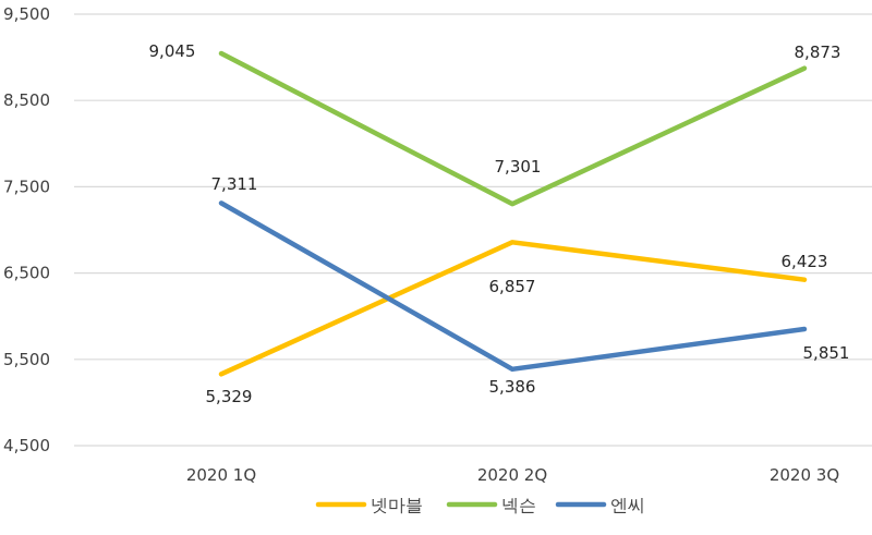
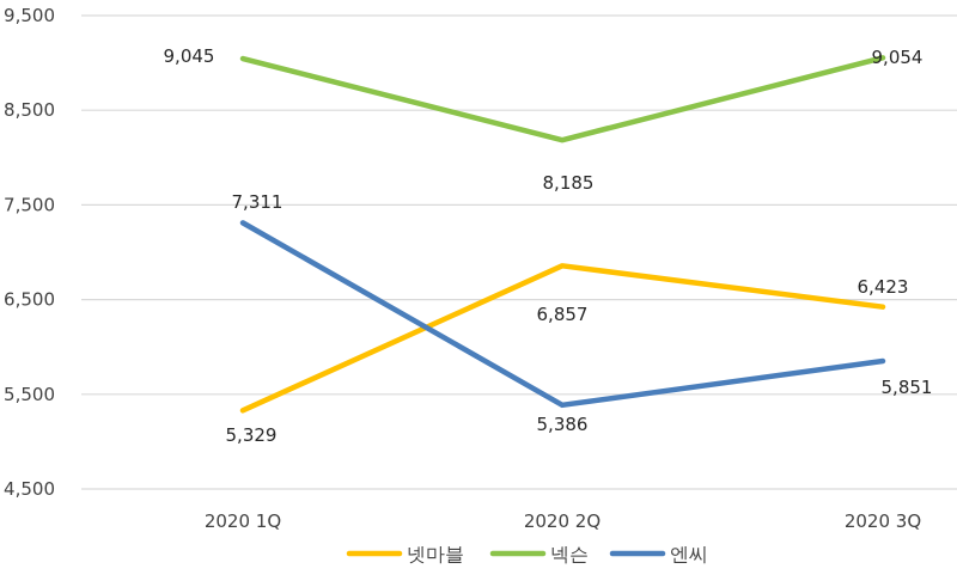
넥슨/2020 2Q: 7,301 -> 8,185
넥슨/2020 3Q: 8,873 -> 9,054
